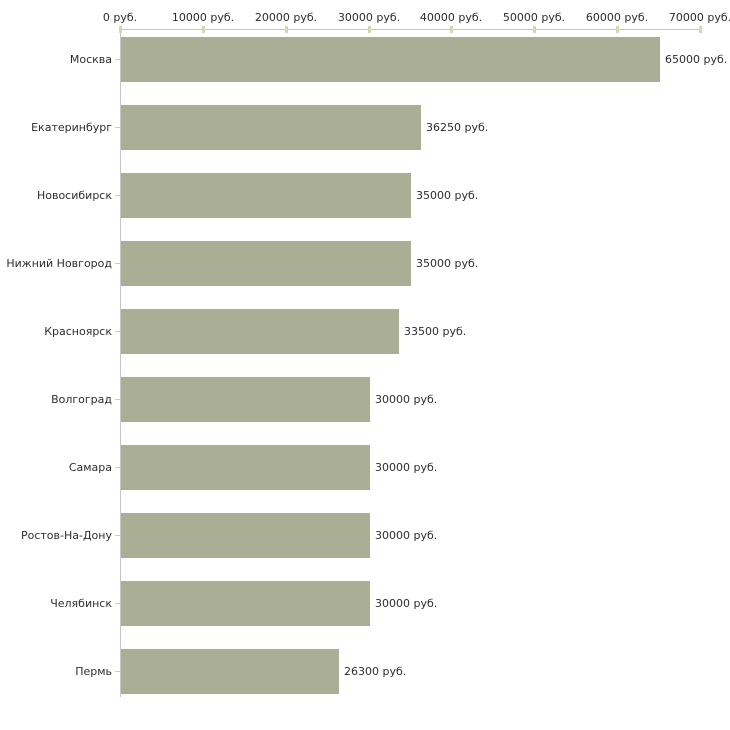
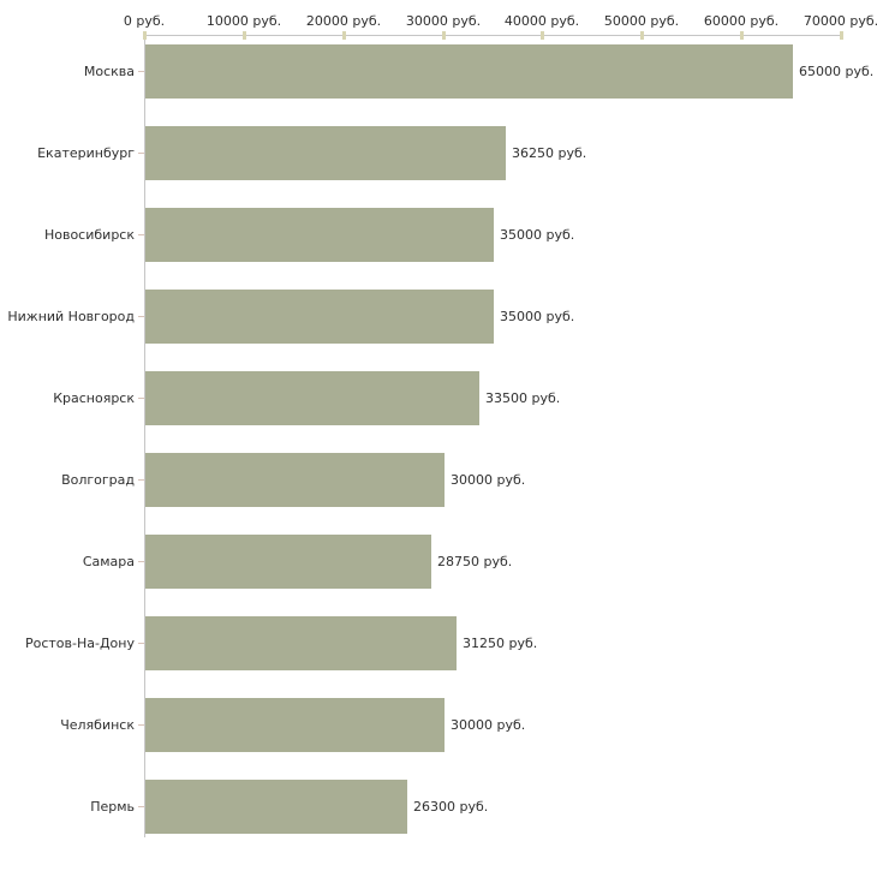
Самара: 30000 -> 28750
Ростов-На-Дону: 30000 -> 31250
